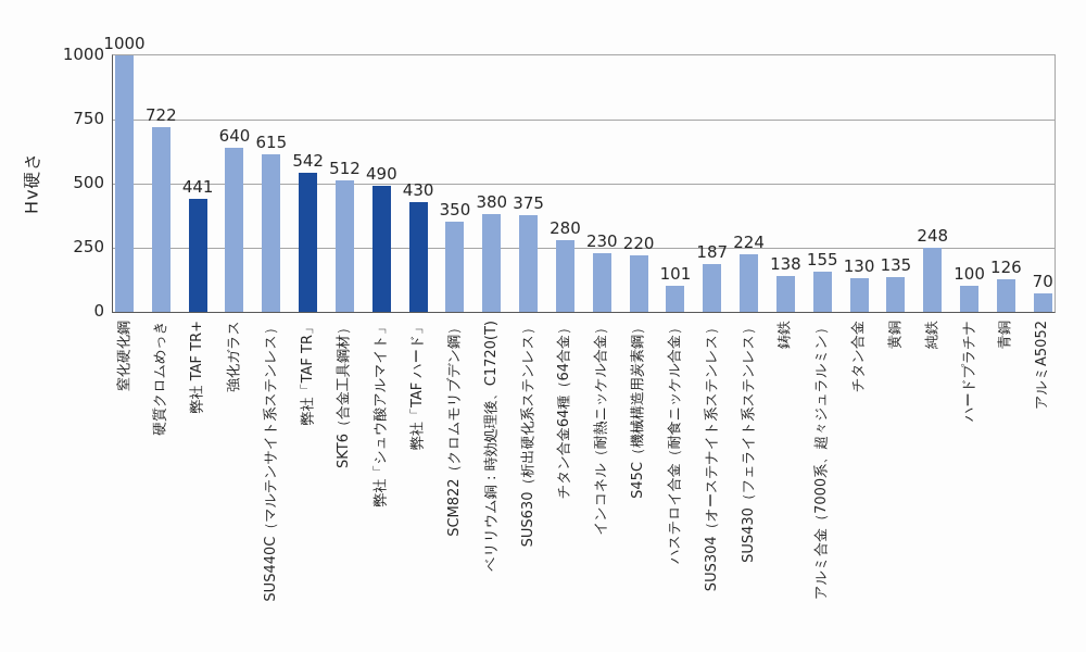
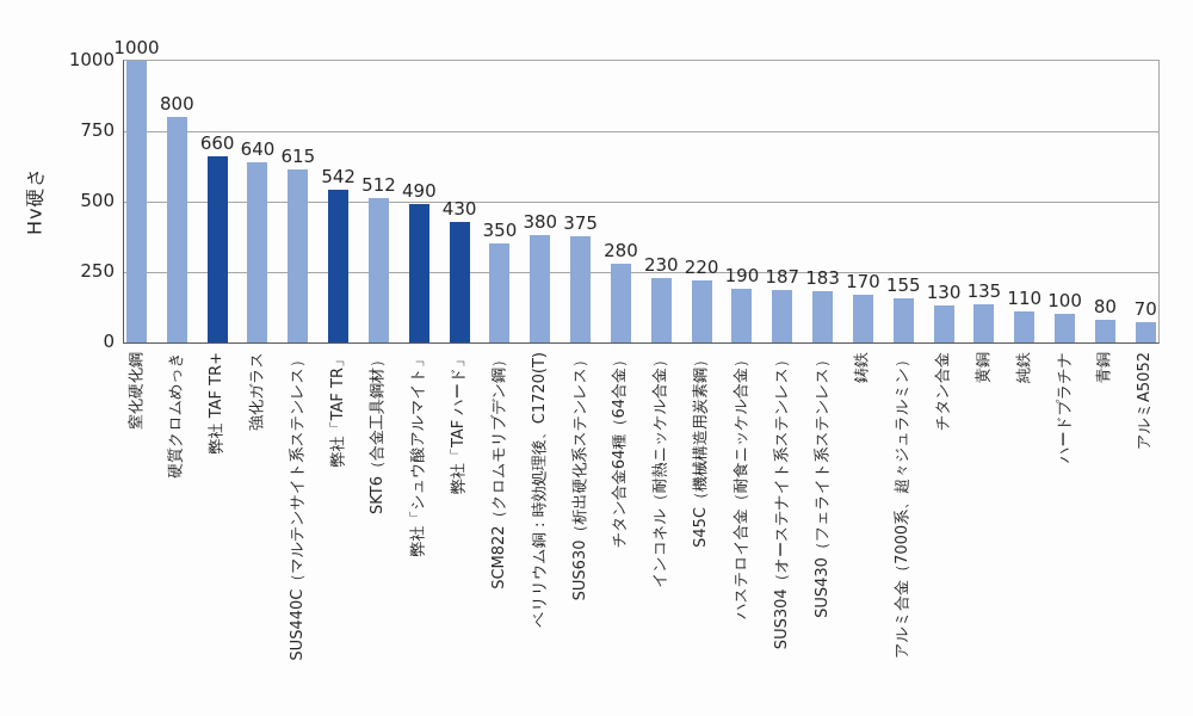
硬質クロムめっき: 722 -> 800
弊社 TAF TR+: 441 -> 660
ハステロイ合金（耐食ニッケル合金）: 101 -> 190
SUS430（フェライト系ステンレス）: 224 -> 183
鋳鉄: 138 -> 170
純鉄: 248 -> 110
青銅: 126 -> 80
